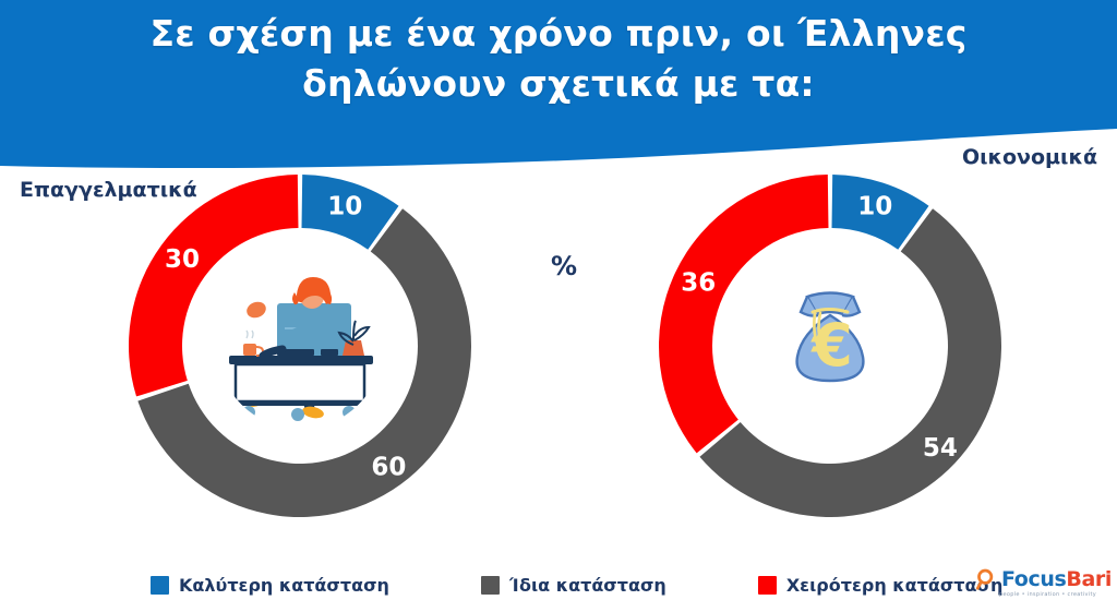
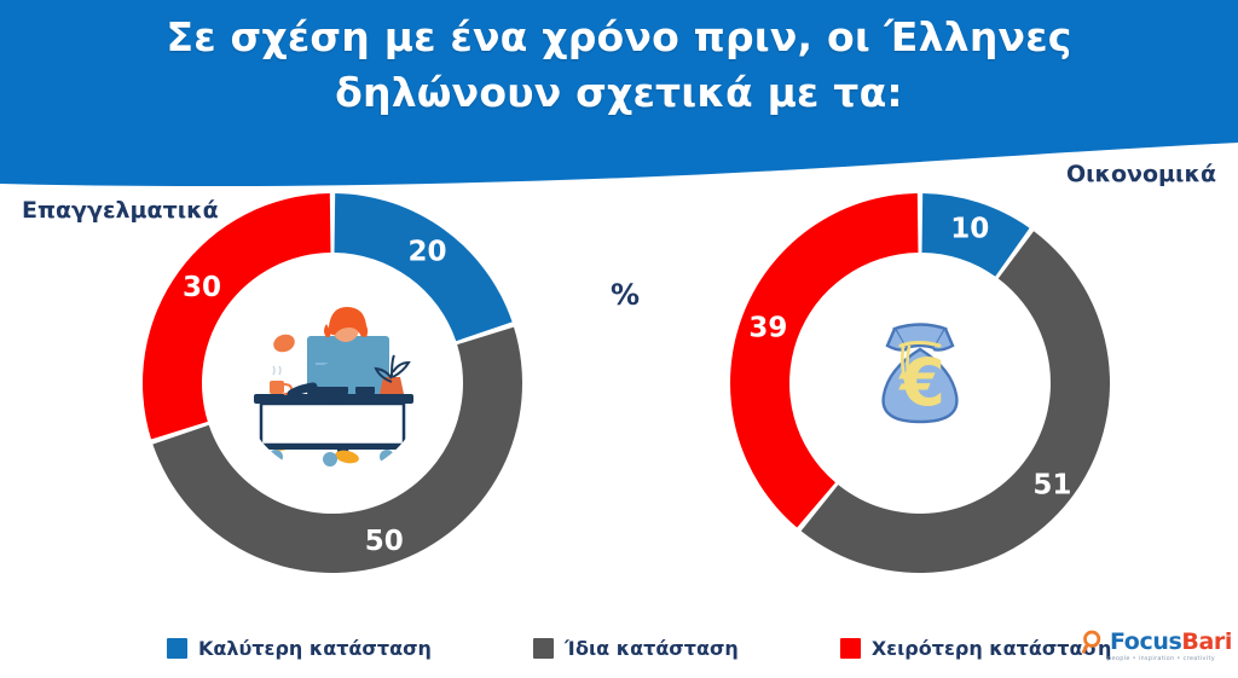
Επαγγελματικά/Καλύτερη κατάσταση: 10 -> 20
Επαγγελματικά/Ίδια κατάσταση: 60 -> 50
Οικονομικά/Ίδια κατάσταση: 54 -> 51
Οικονομικά/Χειρότερη κατάσταση: 36 -> 39
